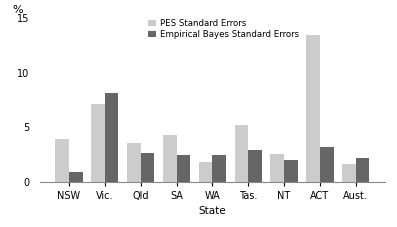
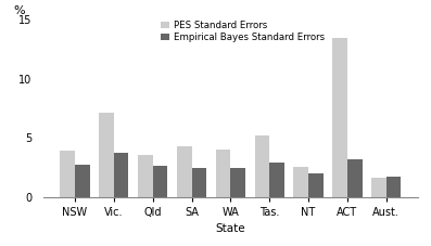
Empirical Bayes Standard Errors/NSW: 0.9 -> 2.7
Empirical Bayes Standard Errors/Vic.: 8.1 -> 3.7
PES Standard Errors/WA: 1.8 -> 4.0
Empirical Bayes Standard Errors/Aust.: 2.2 -> 1.7
